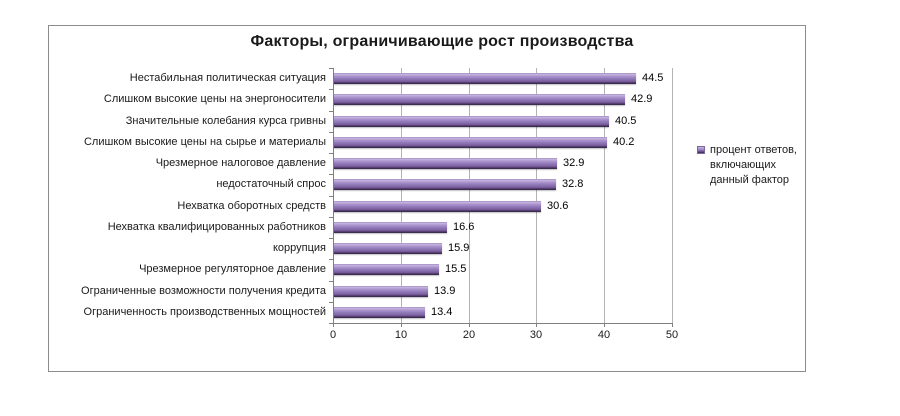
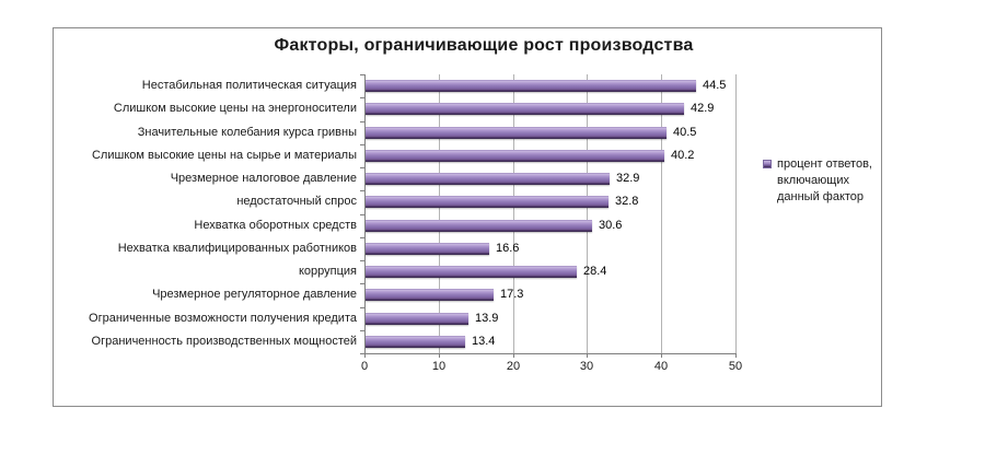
коррупция: 15.9 -> 28.4
Чрезмерное регуляторное давление: 15.5 -> 17.3
